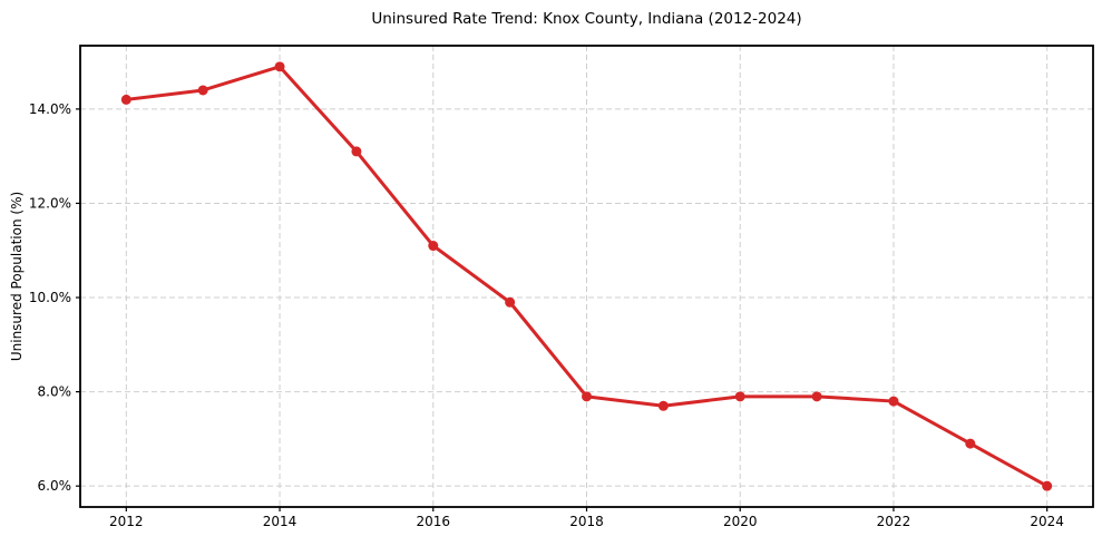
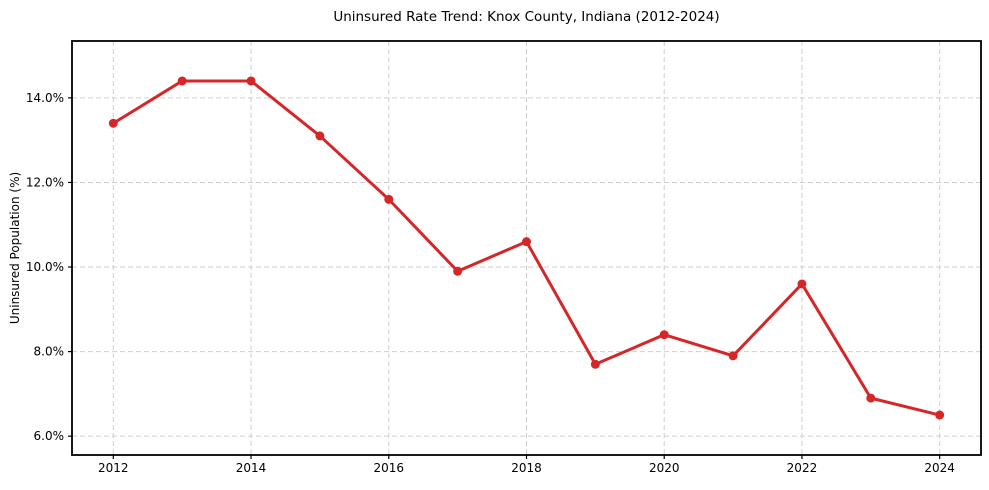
2012: 14.2% -> 13.4%
2014: 14.9% -> 14.4%
2016: 11.1% -> 11.6%
2018: 7.9% -> 10.6%
2020: 7.9% -> 8.4%
2022: 7.8% -> 9.6%
2024: 6.0% -> 6.5%
